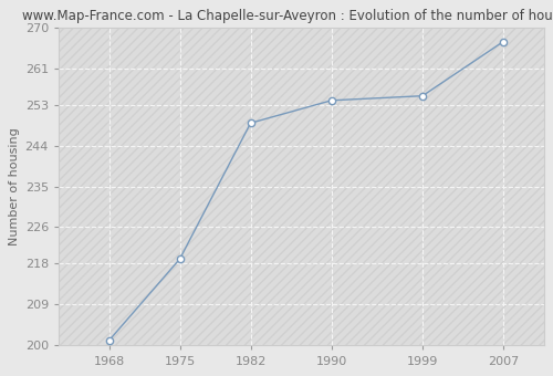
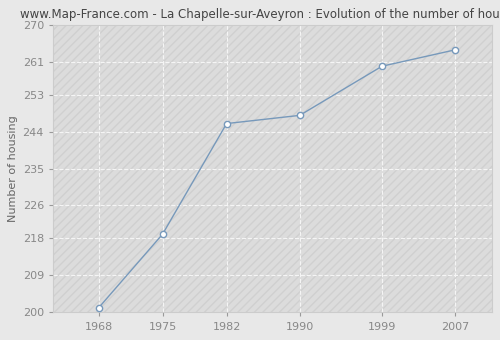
1982: 249 -> 246
1990: 254 -> 248
1999: 255 -> 260
2007: 267 -> 264
